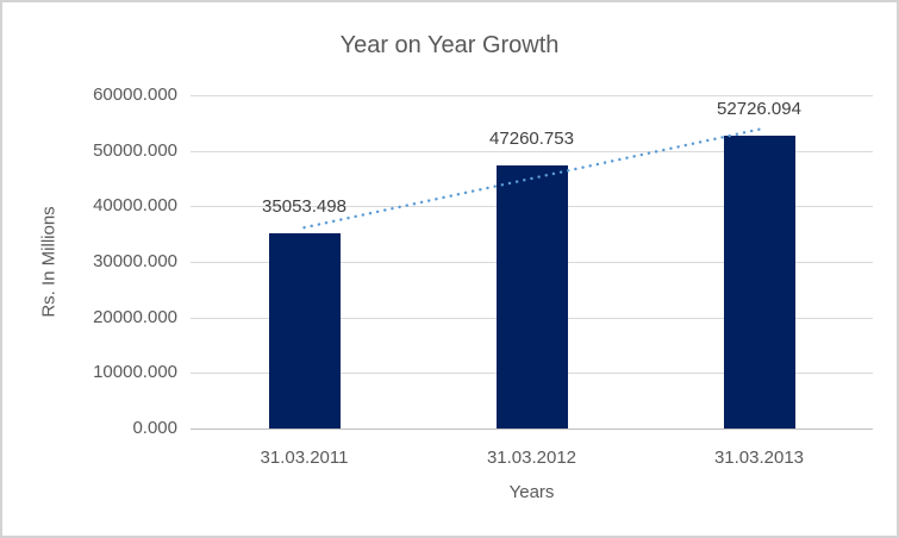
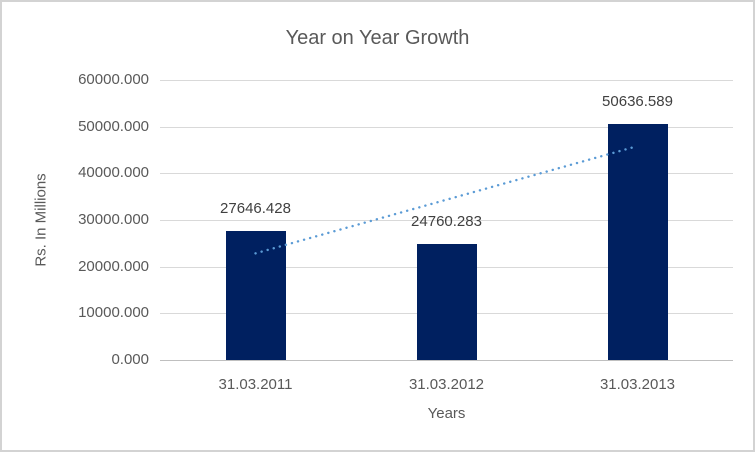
31.03.2011: 35053.498 -> 27646.428
31.03.2012: 47260.753 -> 24760.283
31.03.2013: 52726.094 -> 50636.589
